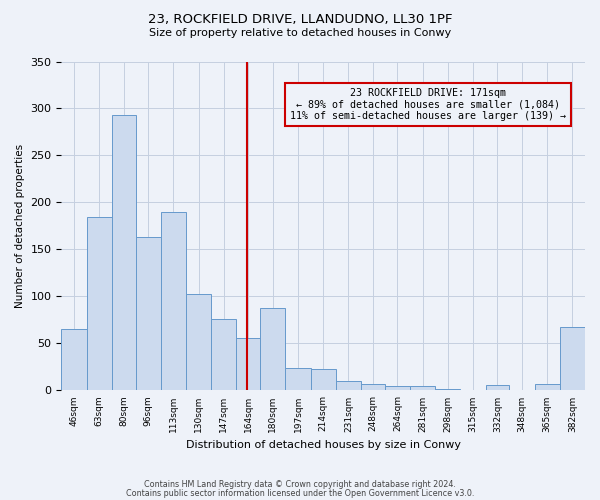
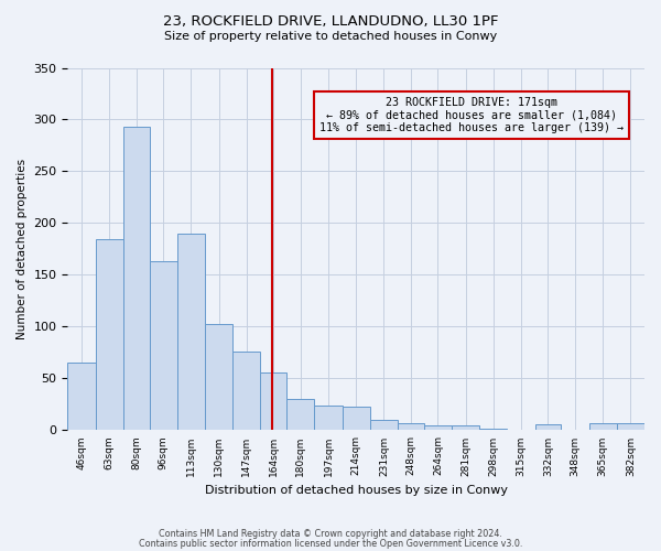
180sqm: 88 -> 30
382sqm: 68 -> 7
